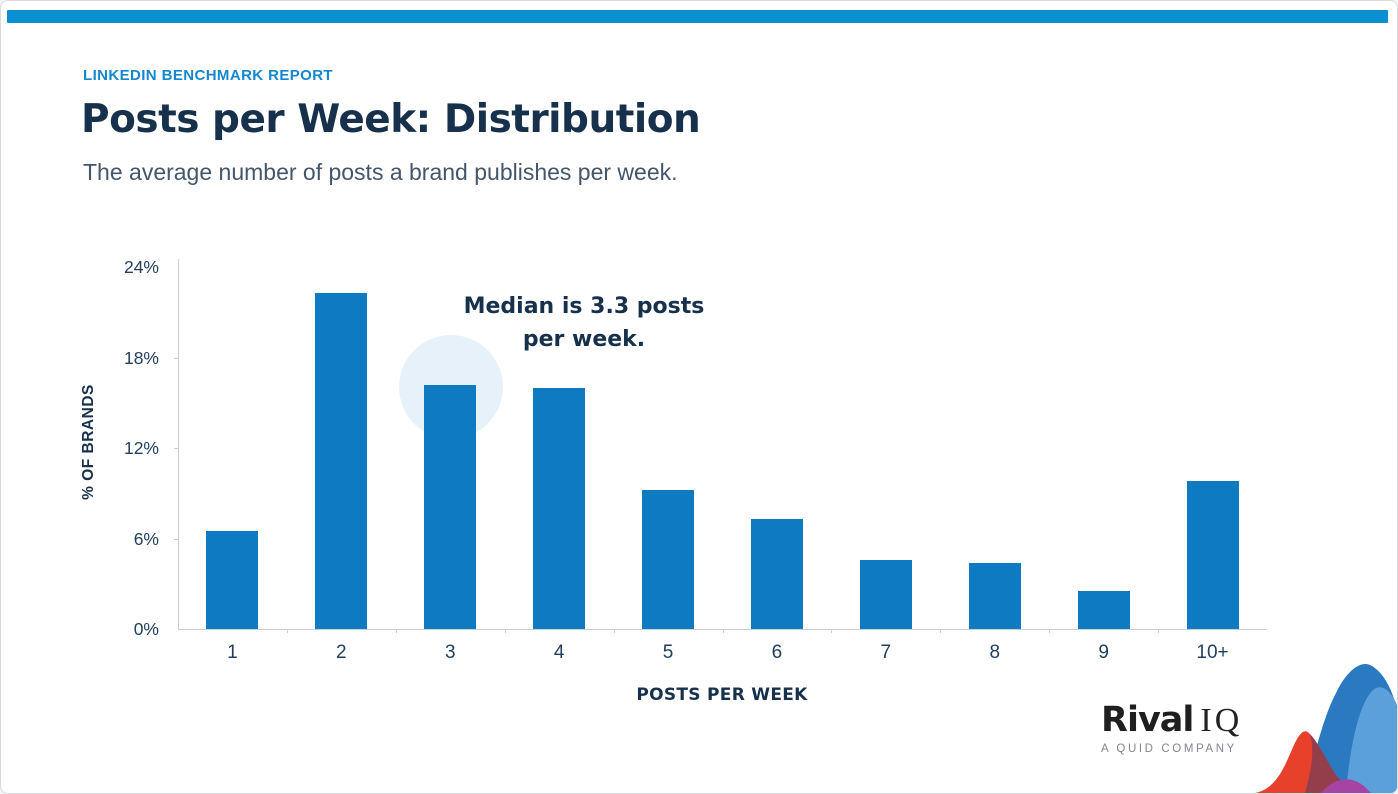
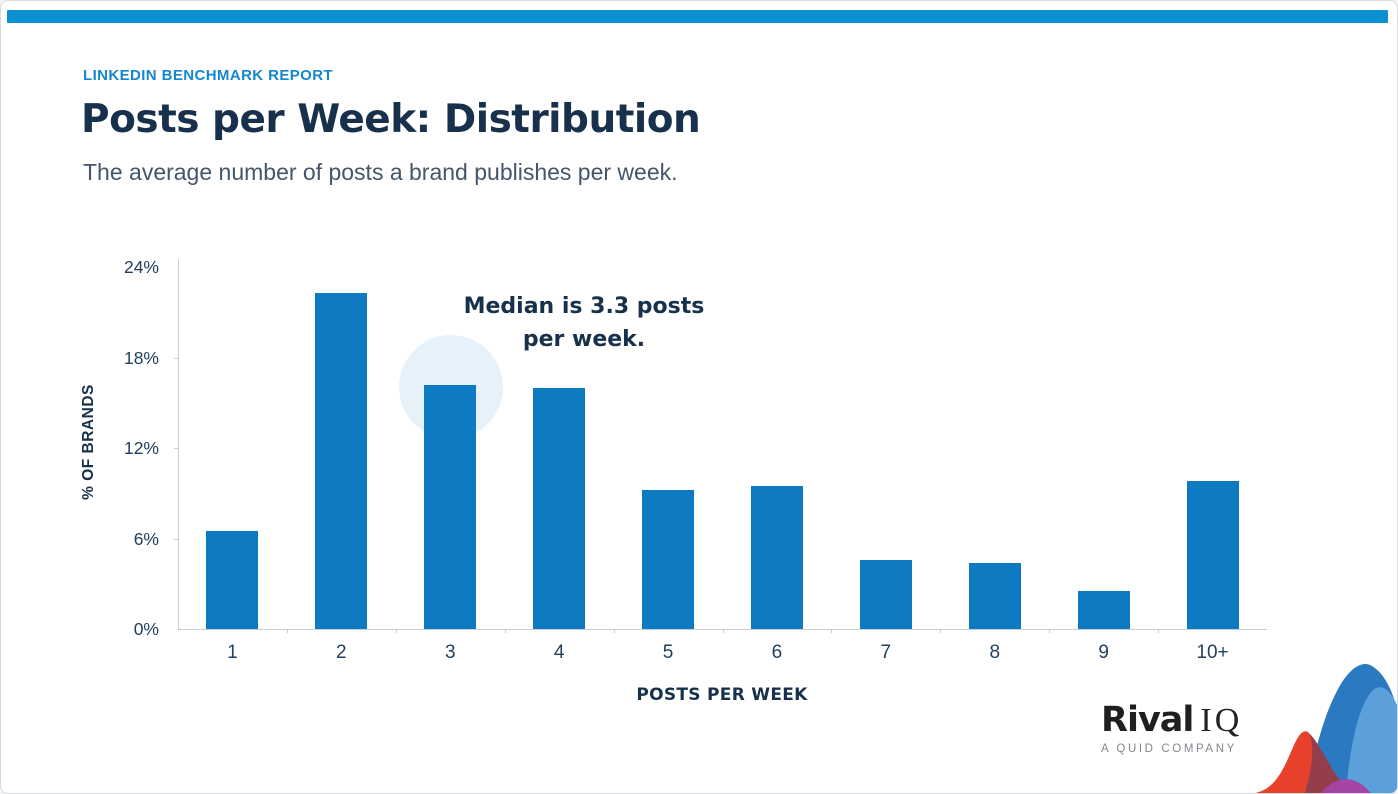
6: 7.3% -> 9.5%
